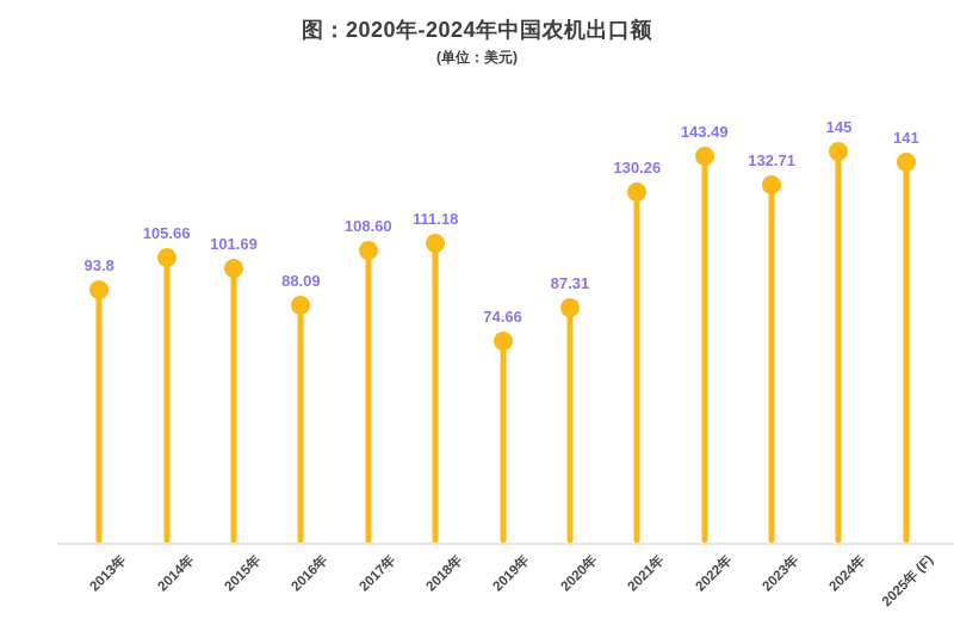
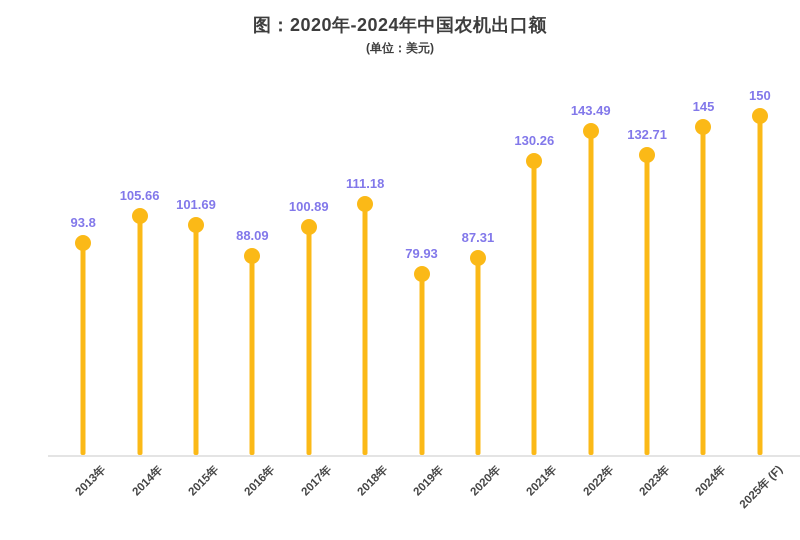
2017年: 108.60 -> 100.89
2019年: 74.66 -> 79.93
2025年 (F): 141 -> 150
